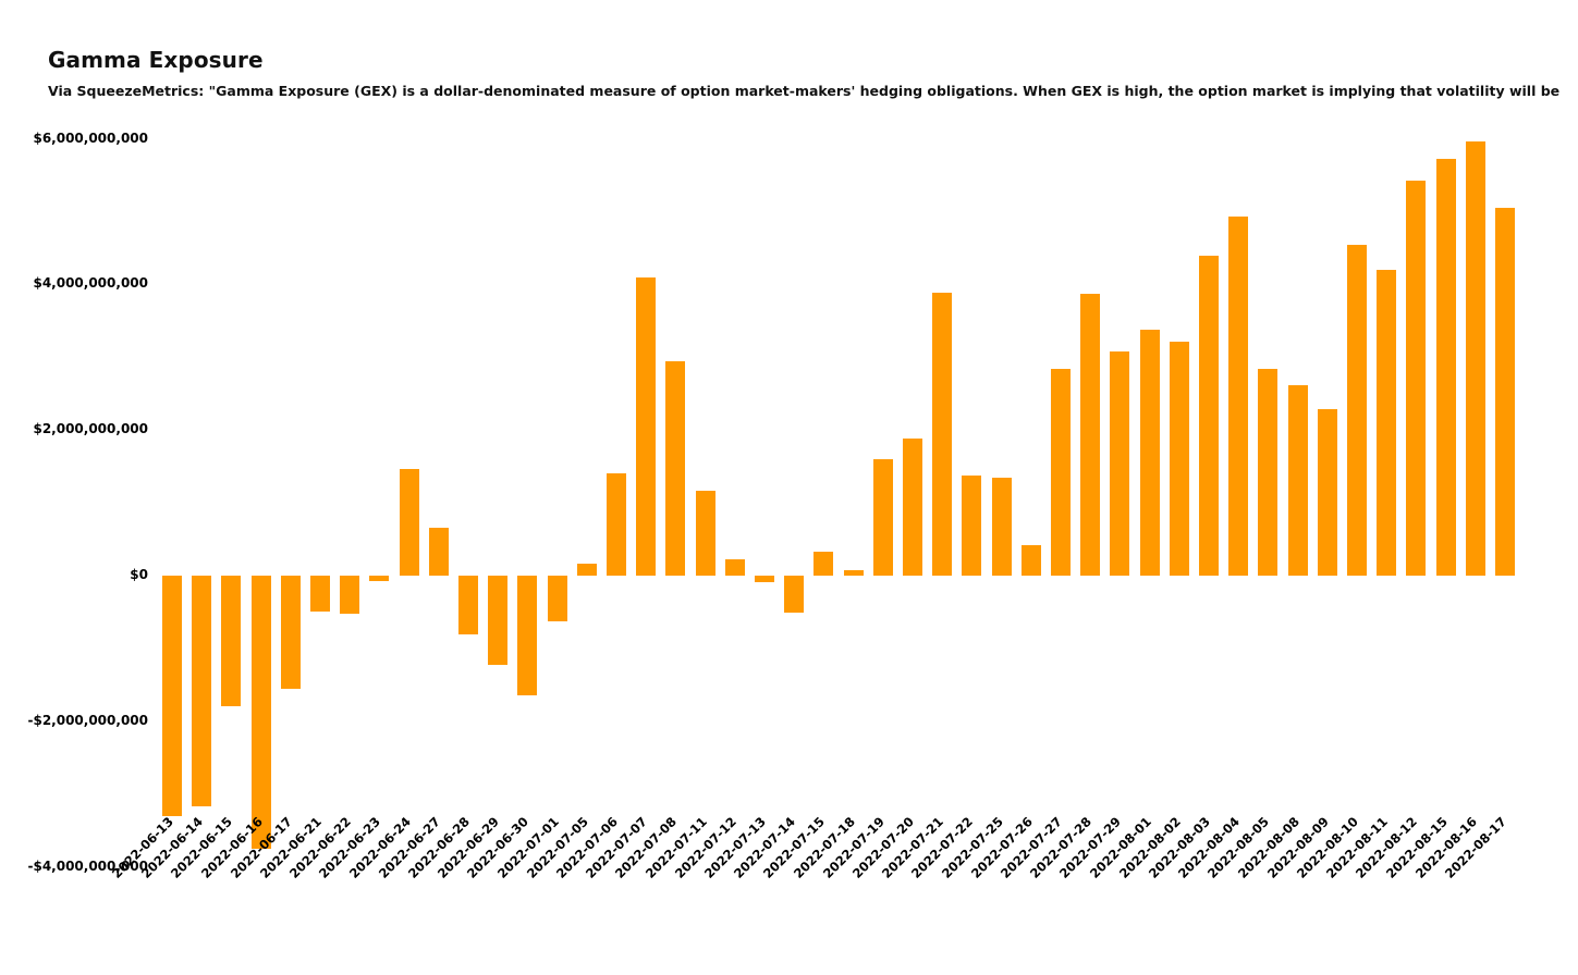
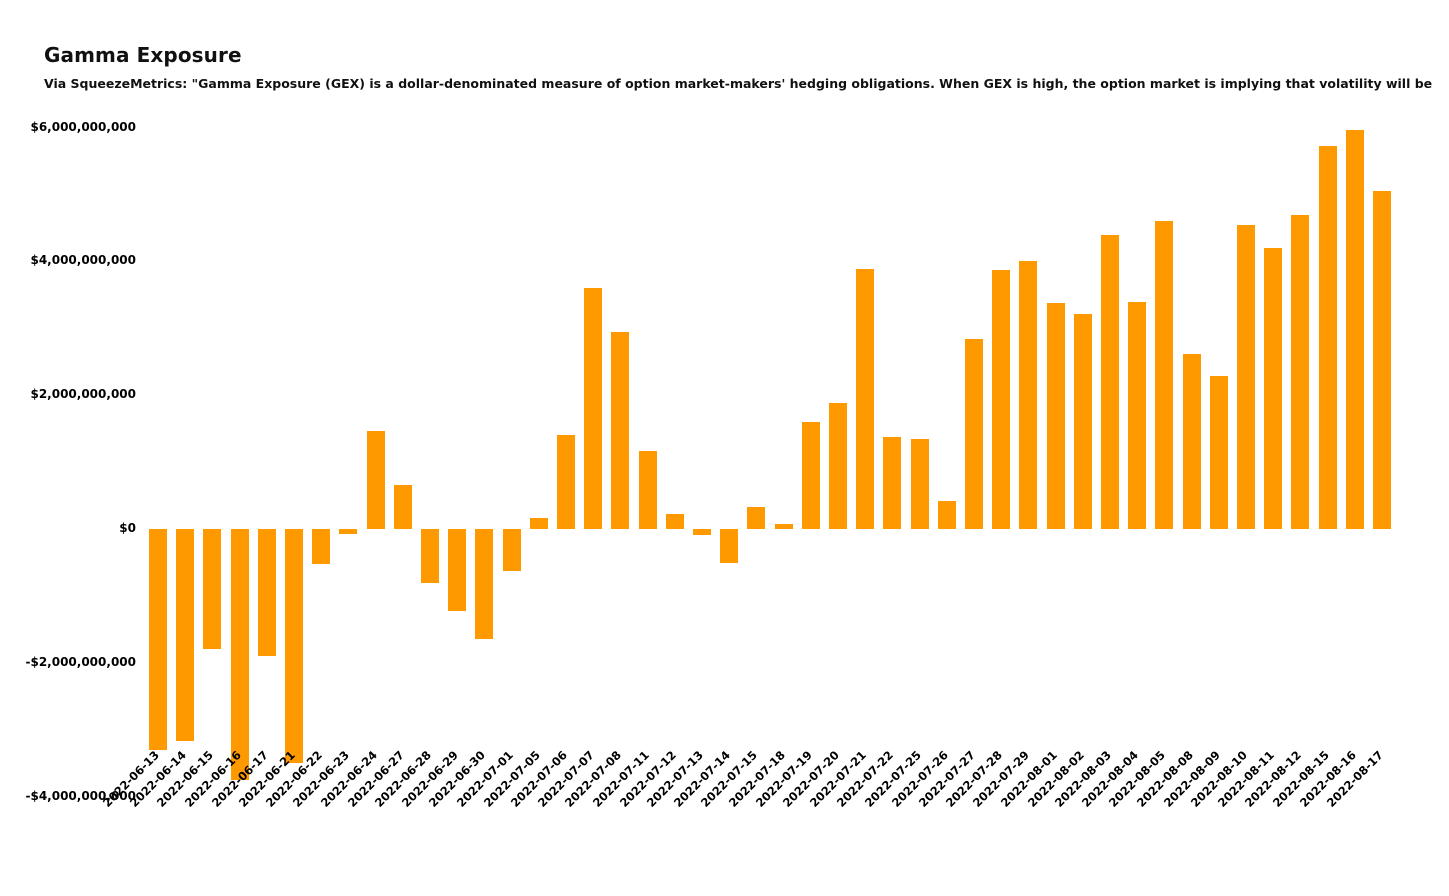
2022-06-17: -$1600000000 -> -$1900000000
2022-06-21: -$500000000 -> -$3500000000
2022-07-07: $4100000000 -> $3600000000
2022-07-29: $3100000000 -> $4000000000
2022-08-04: $4900000000 -> $3400000000
2022-08-05: $2800000000 -> $4600000000
2022-08-12: $5400000000 -> $4700000000
